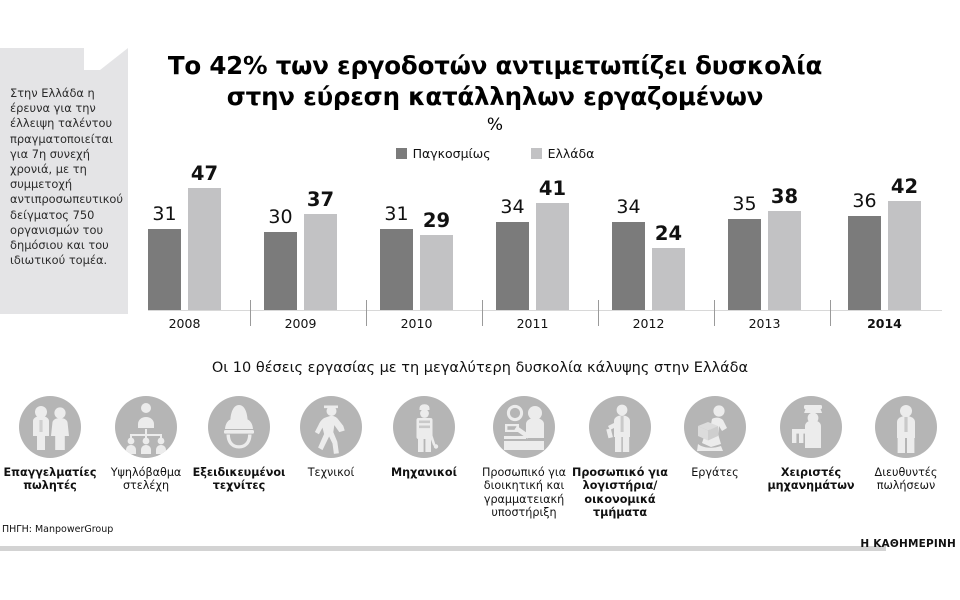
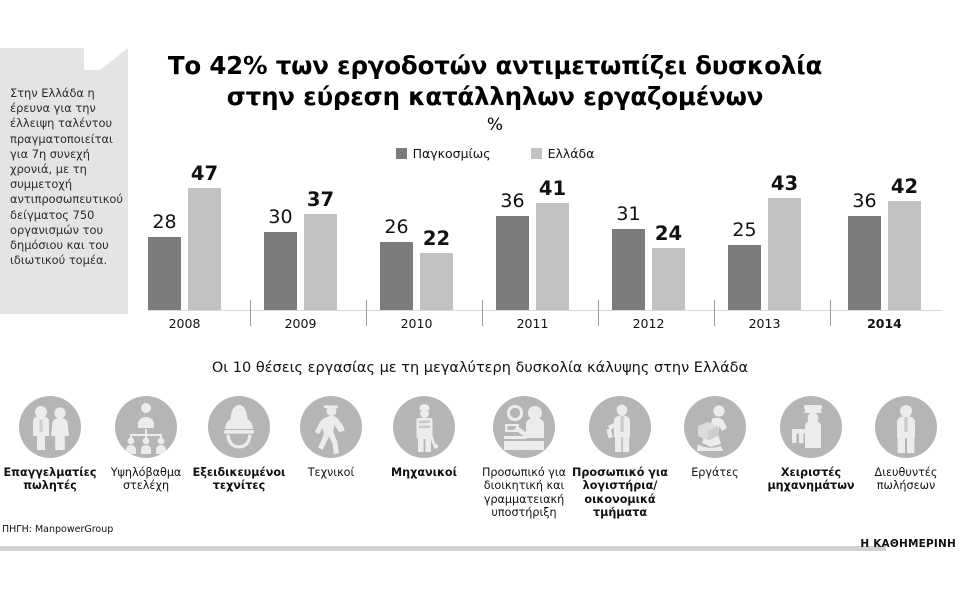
Παγκοσμίως/2008: 31 -> 28
Παγκοσμίως/2010: 31 -> 26
Ελλάδα/2010: 29 -> 22
Παγκοσμίως/2011: 34 -> 36
Παγκοσμίως/2012: 34 -> 31
Παγκοσμίως/2013: 35 -> 25
Ελλάδα/2013: 38 -> 43
